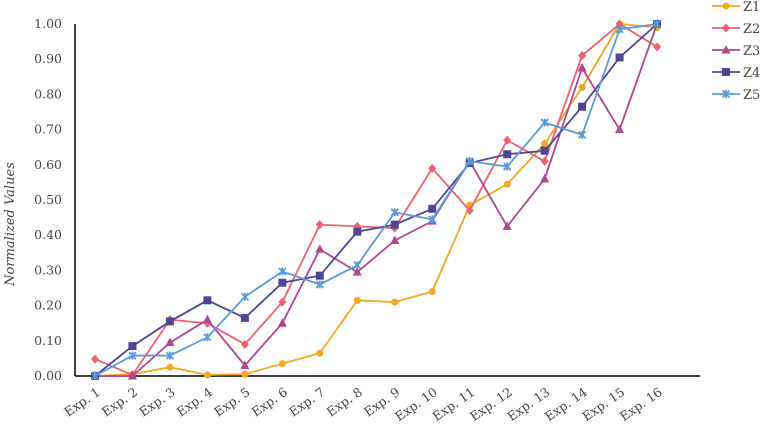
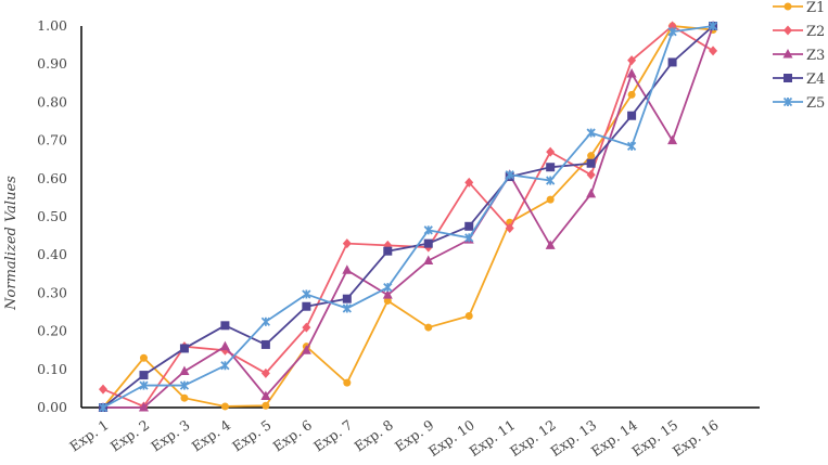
Z1/Exp. 2: 0.01 -> 0.13
Z1/Exp. 6: 0.04 -> 0.16
Z1/Exp. 8: 0.21 -> 0.28
